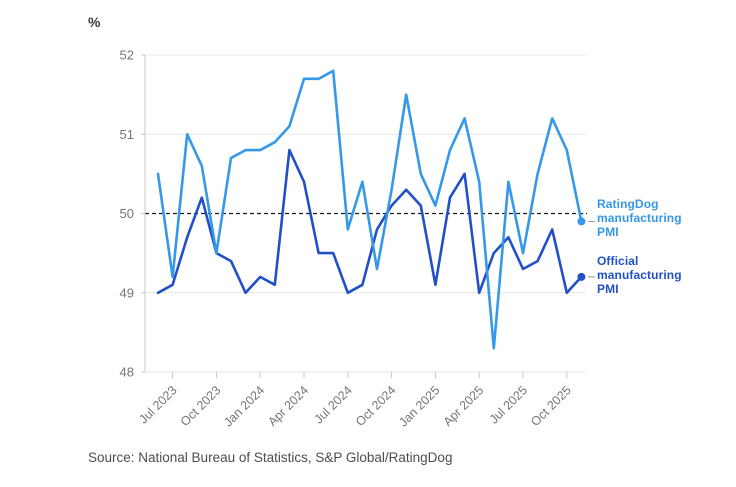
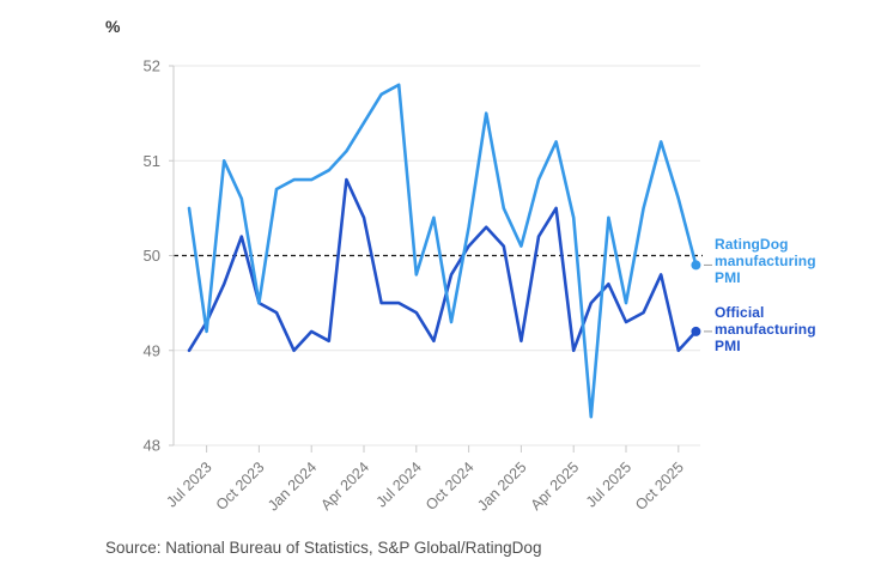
Official manufacturing PMI/Jul 2023: 49.1 -> 49.3
RatingDog manufacturing PMI/Apr 2024: 51.7 -> 51.4
Official manufacturing PMI/Jul 2024: 49.0 -> 49.4
RatingDog manufacturing PMI/Oct 2025: 50.8 -> 50.6
